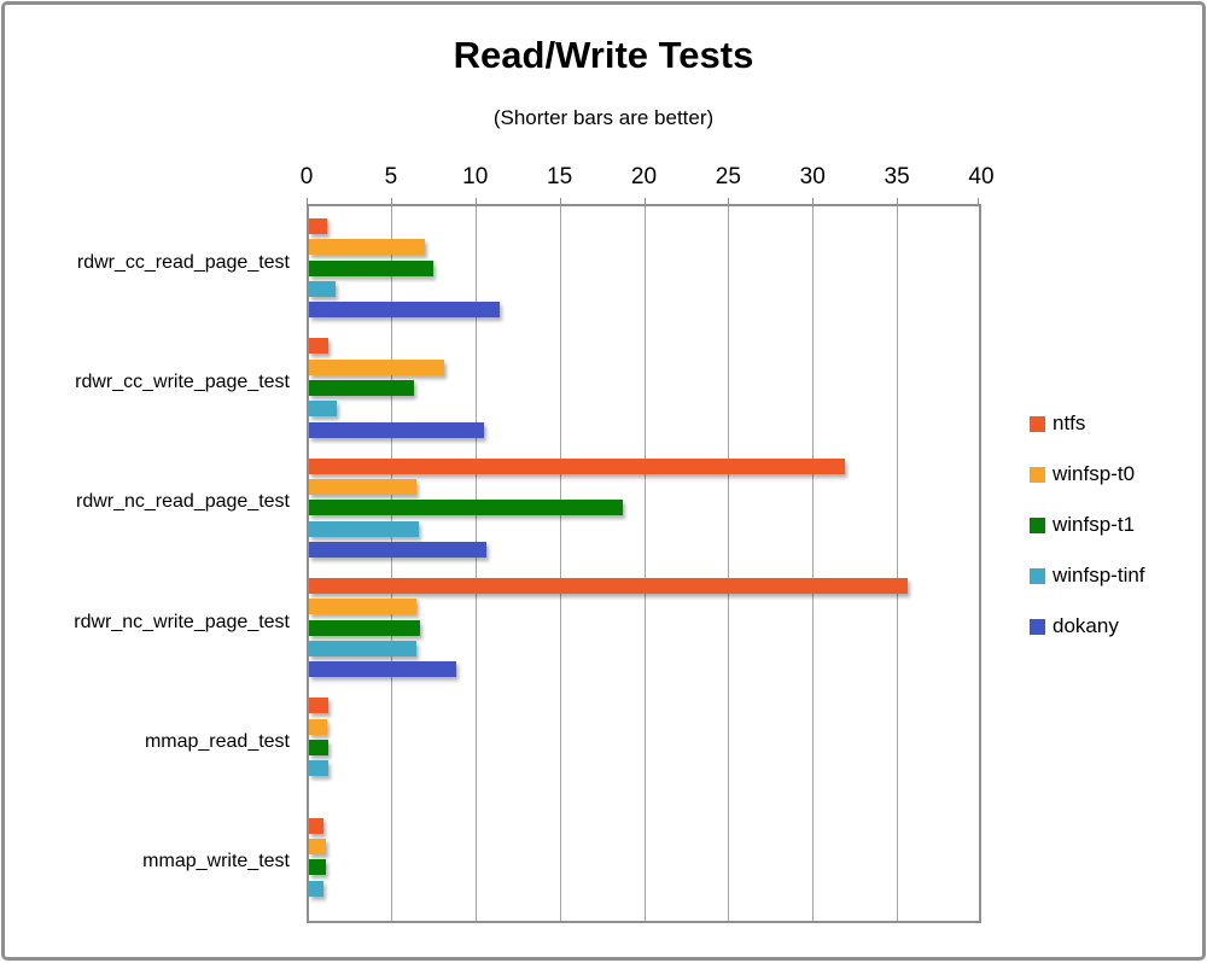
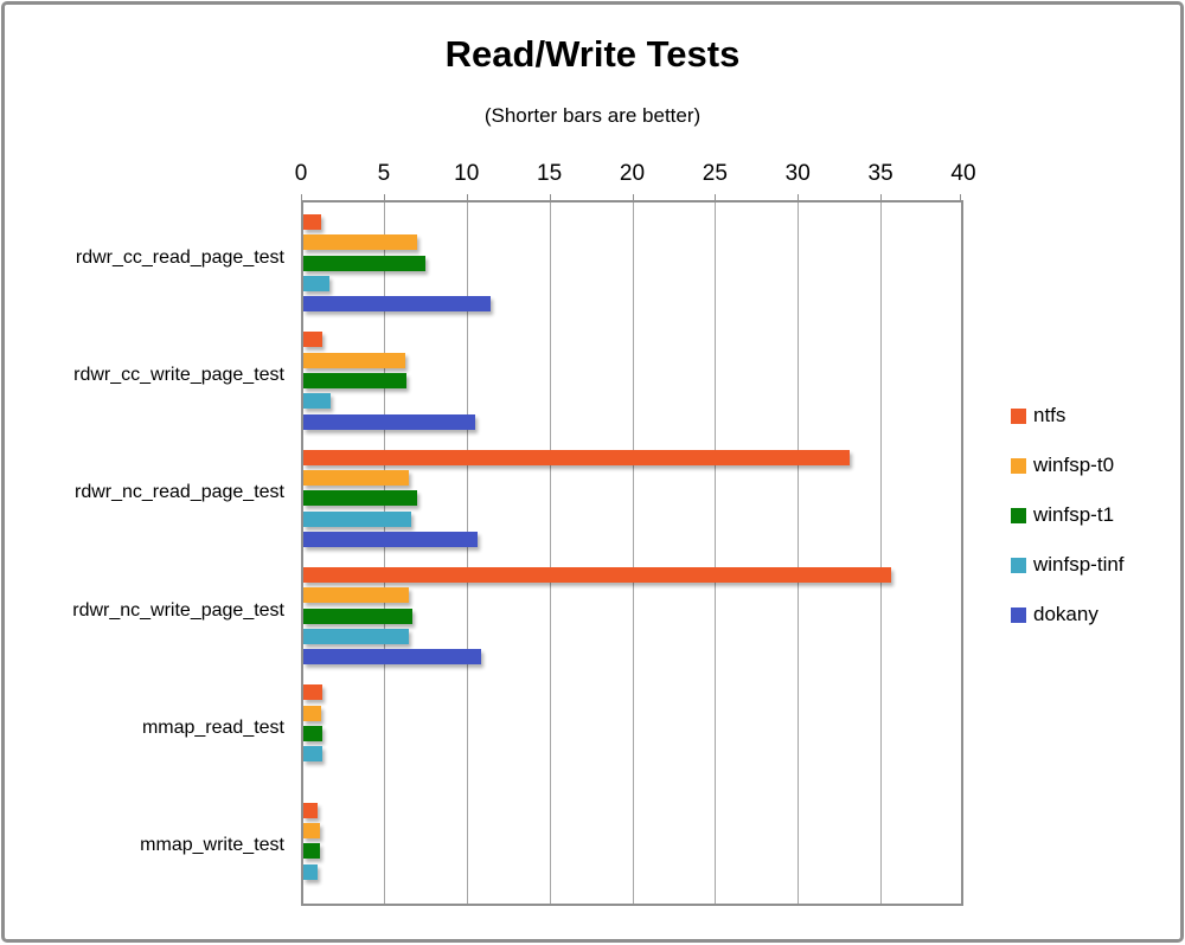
winfsp-t0/rdwr_cc_write_page_test: 8.0 -> 6.2
ntfs/rdwr_nc_read_page_test: 31.8 -> 33.0
winfsp-t1/rdwr_nc_read_page_test: 18.6 -> 6.9
dokany/rdwr_nc_write_page_test: 8.7 -> 10.7
